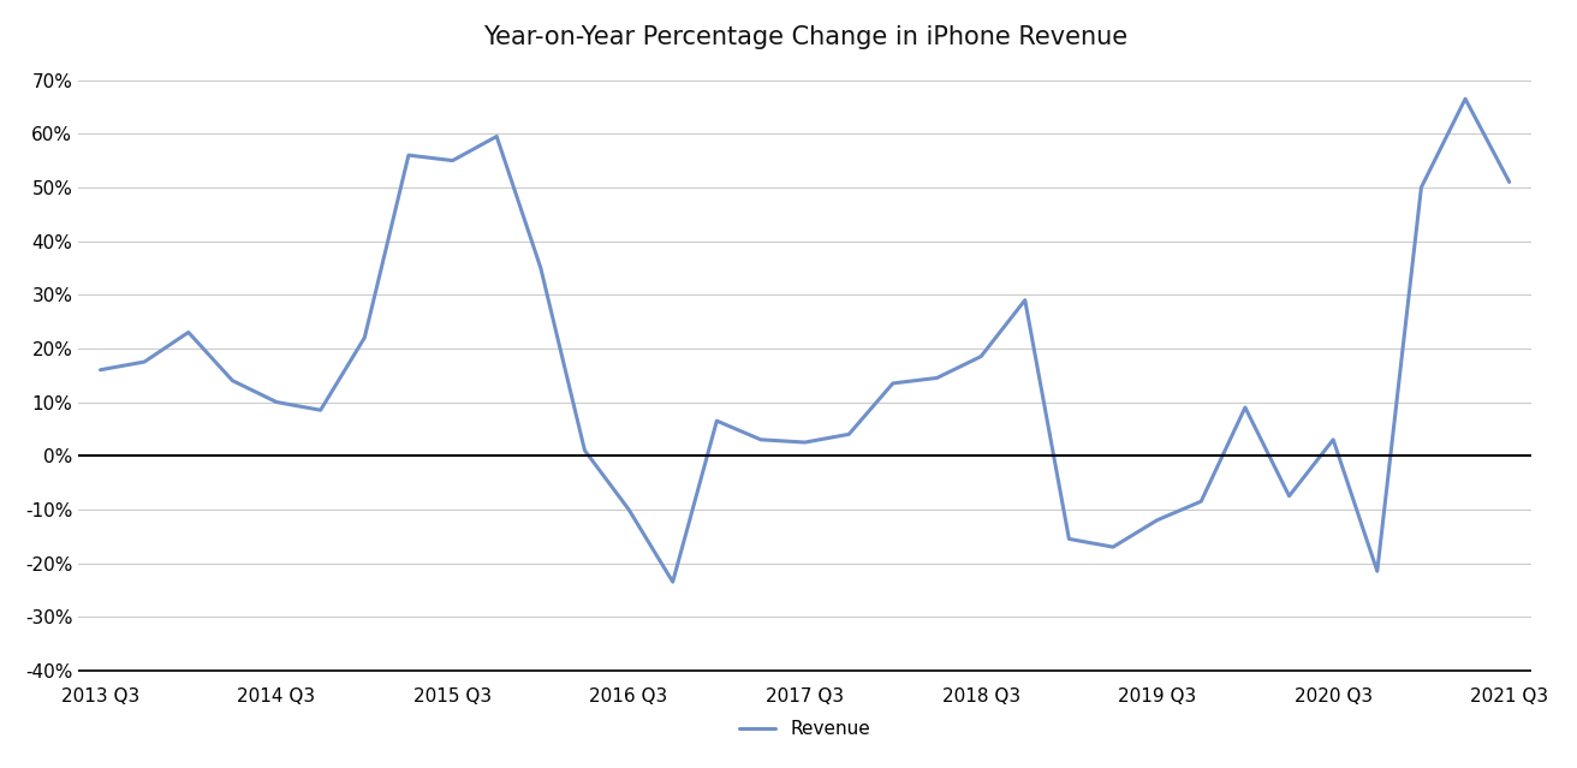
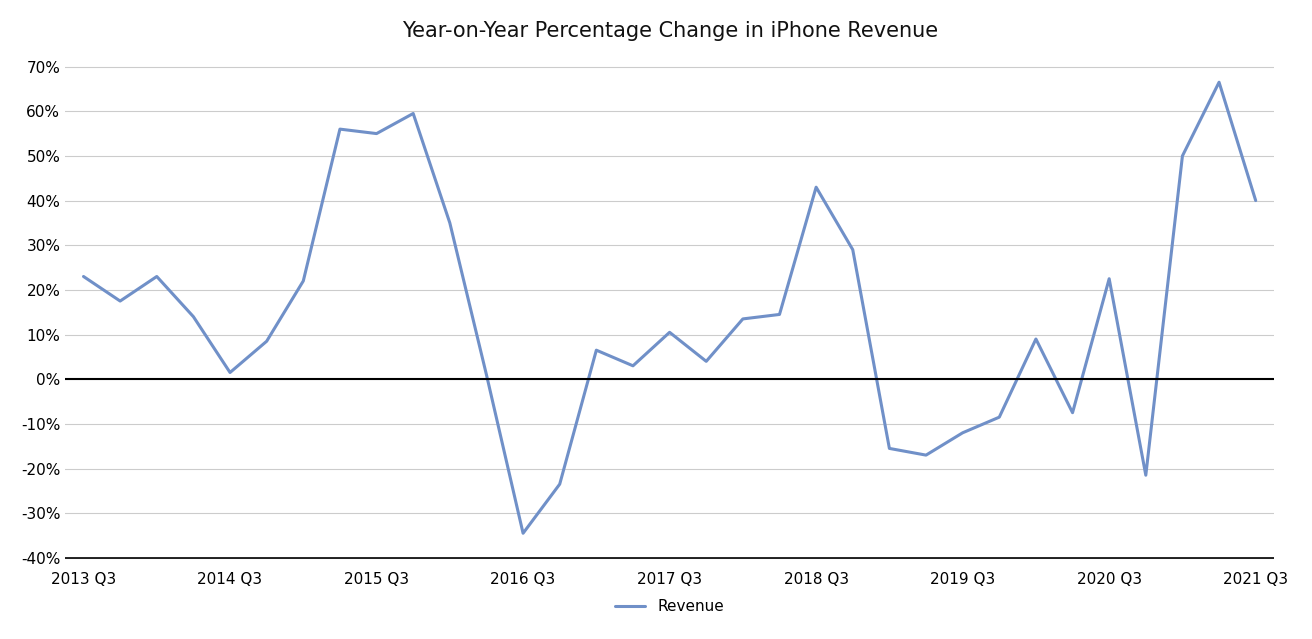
2013 Q3: 16.0% -> 23.0%
2014 Q3: 10.0% -> 1.5%
2016 Q3: -10.0% -> -34.5%
2017 Q3: 2.5% -> 10.5%
2018 Q3: 18.5% -> 43.0%
2020 Q3: 3.0% -> 22.5%
2021 Q3: 51.0% -> 40.0%
